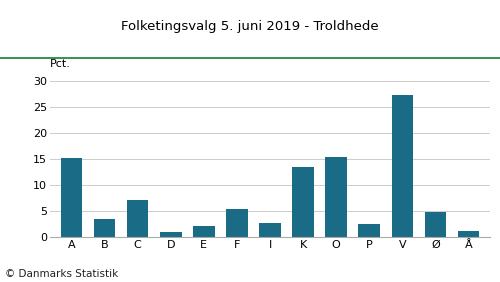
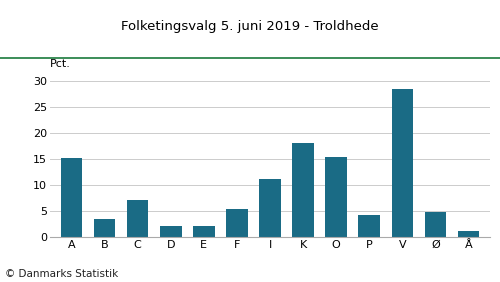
D: 1.0 -> 2.0
I: 2.6 -> 11.2
K: 13.5 -> 18.0
P: 2.4 -> 4.2
V: 27.2 -> 28.4
